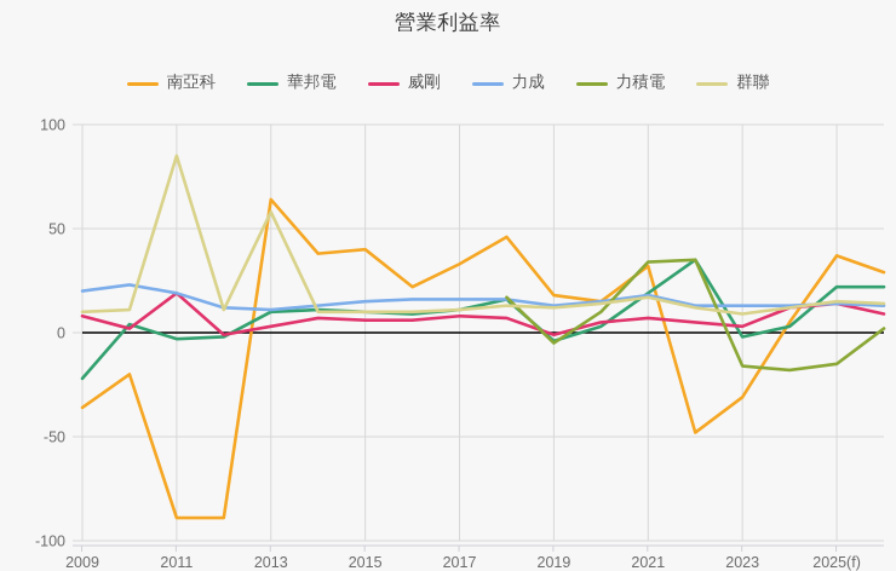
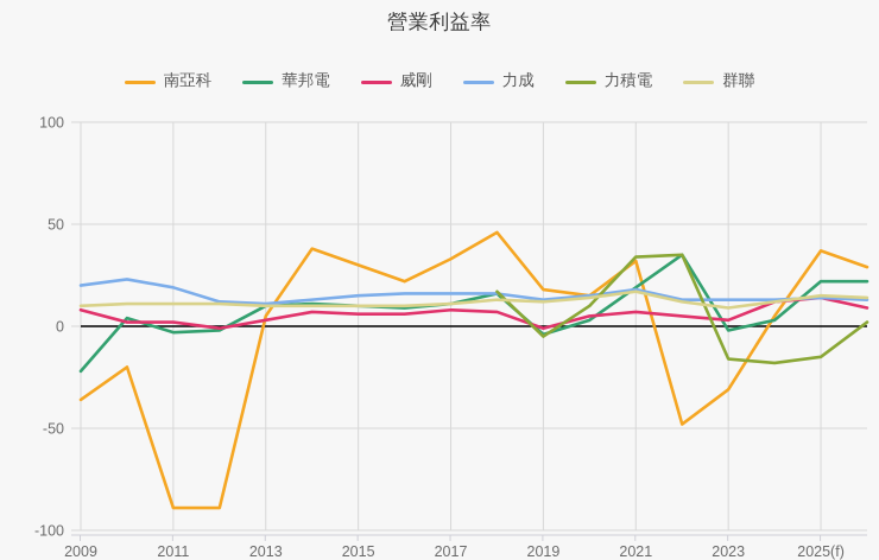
威剛/2011: 19 -> 2
群聯/2011: 85 -> 11
南亞科/2013: 64 -> 5
群聯/2013: 58 -> 10
南亞科/2015: 40 -> 30
